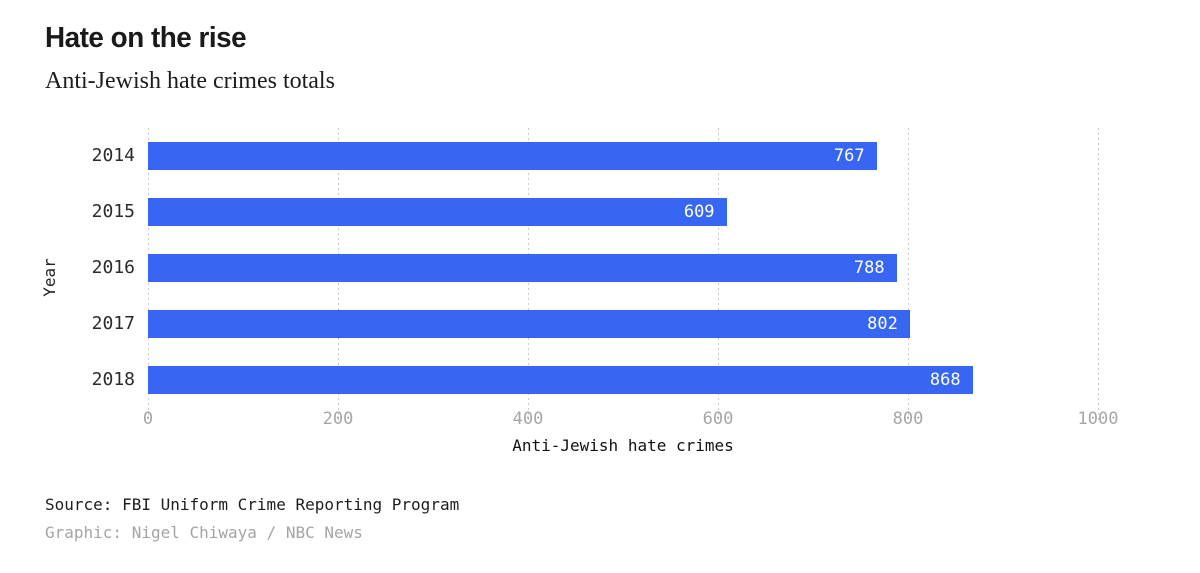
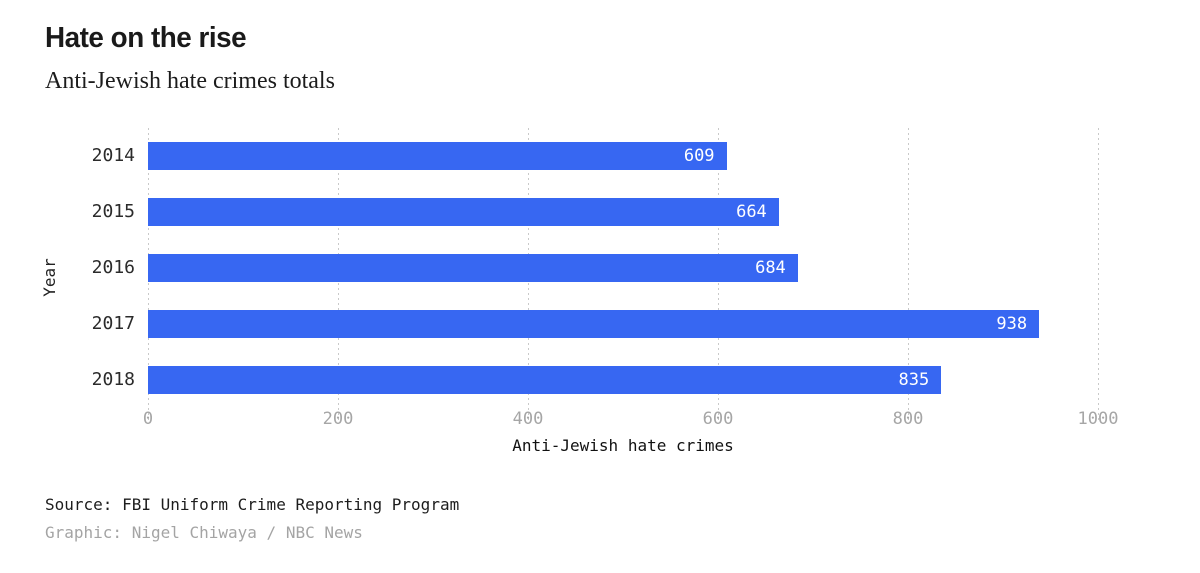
2014: 767 -> 609
2015: 609 -> 664
2016: 788 -> 684
2017: 802 -> 938
2018: 868 -> 835
